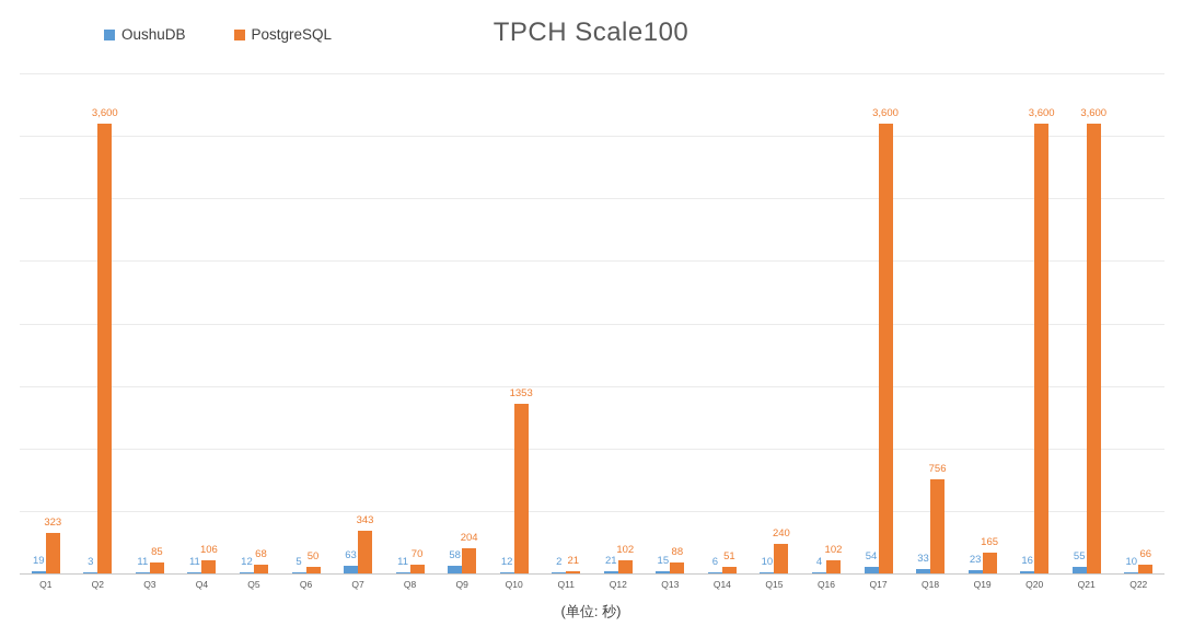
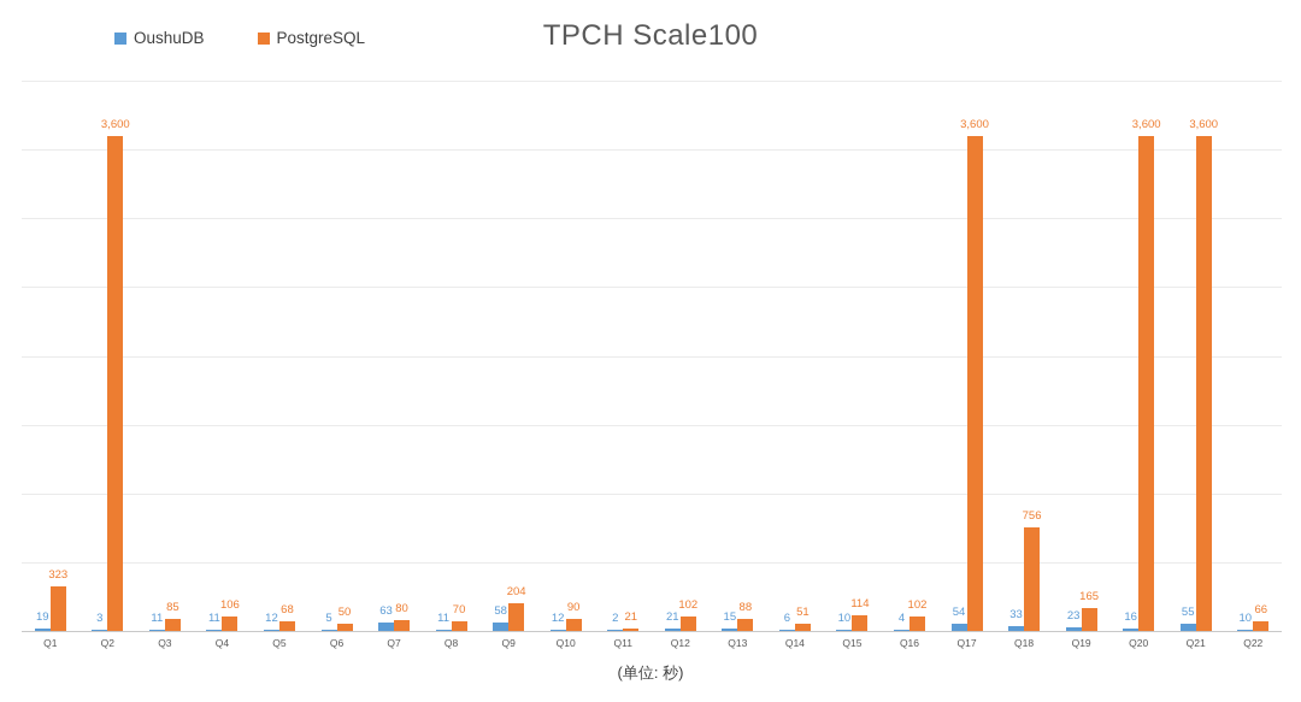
PostgreSQL/Q7: 343 -> 80
PostgreSQL/Q10: 1353 -> 90
PostgreSQL/Q15: 240 -> 114
